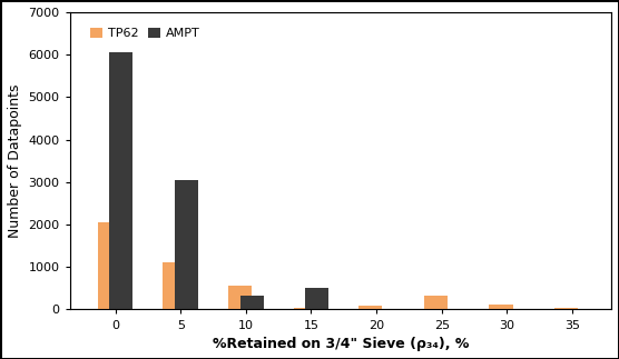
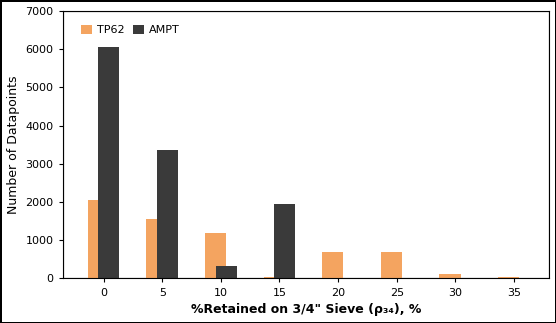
TP62/5: 1100 -> 1550
AMPT/5: 3050 -> 3350
TP62/10: 570 -> 1200
AMPT/15: 500 -> 1950
TP62/20: 100 -> 700
TP62/25: 330 -> 700
